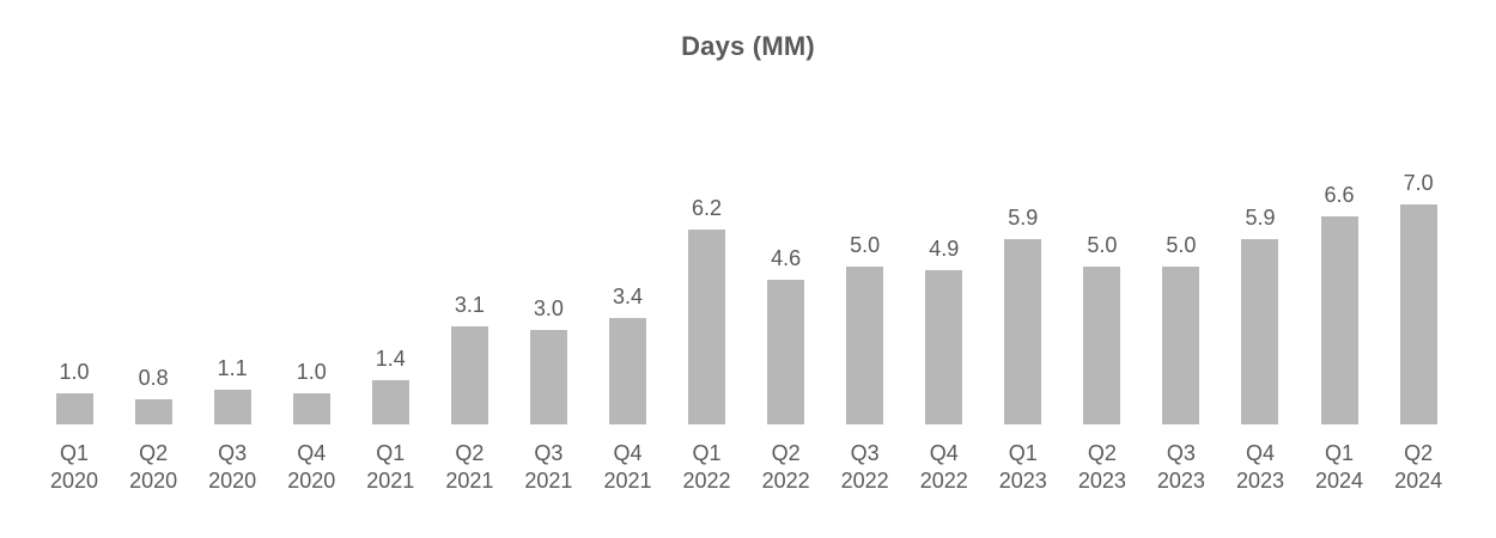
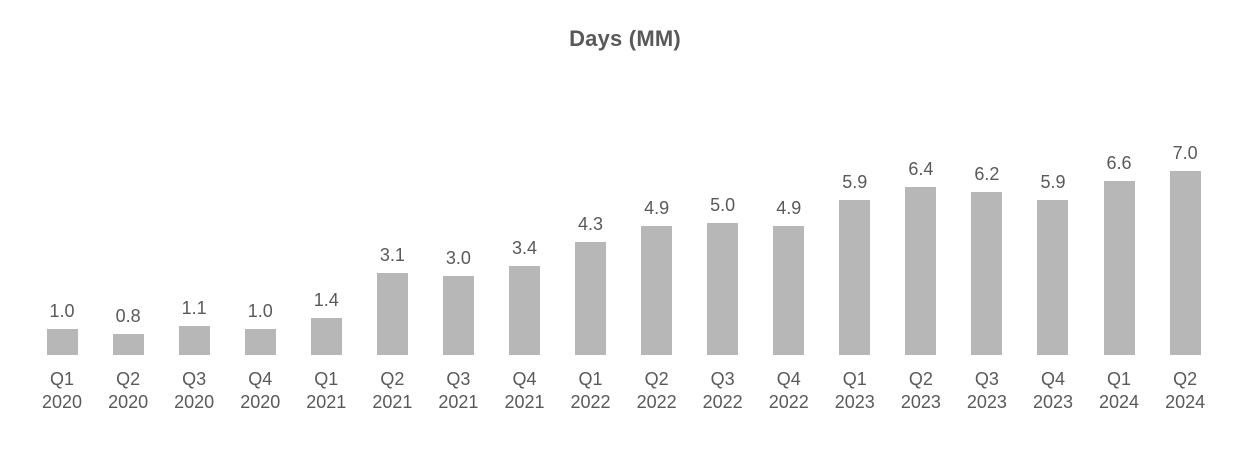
Q1 2022: 6.2 -> 4.3
Q2 2022: 4.6 -> 4.9
Q2 2023: 5.0 -> 6.4
Q3 2023: 5.0 -> 6.2
